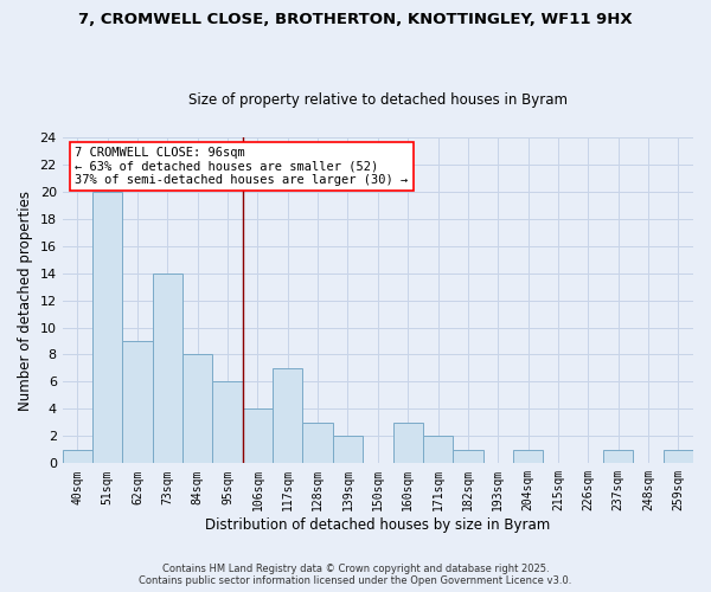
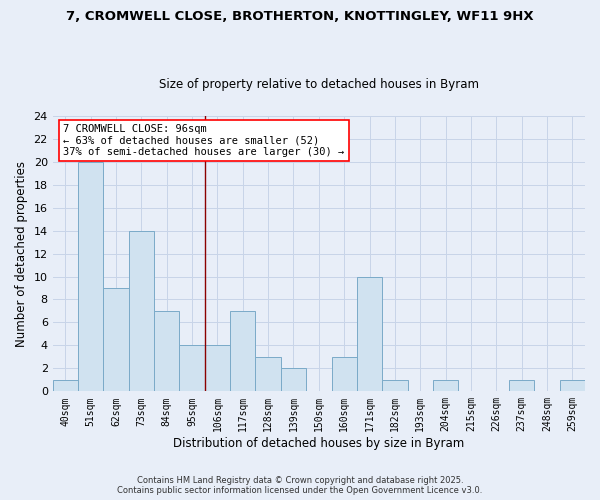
84sqm: 8 -> 7
95sqm: 6 -> 4
171sqm: 2 -> 10
